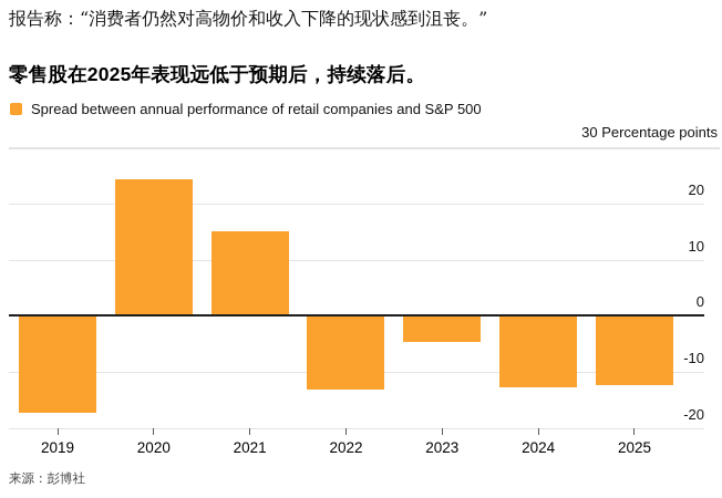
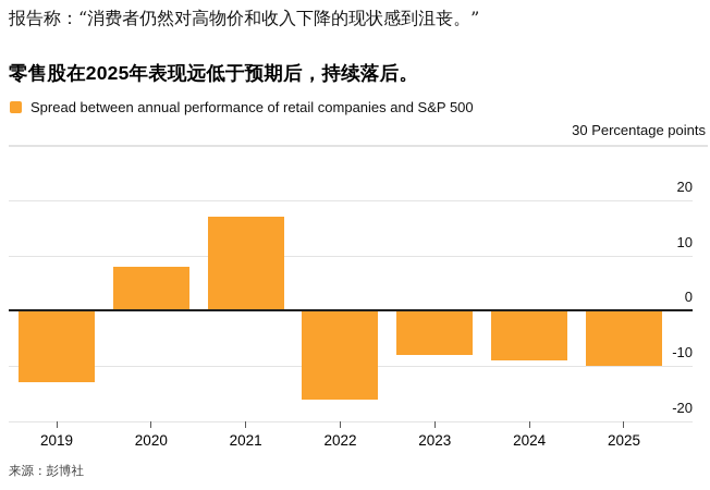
2019: -17 -> -13
2020: 24 -> 8
2021: 15 -> 17
2022: -13 -> -16
2023: -5 -> -8
2024: -13 -> -9
2025: -12 -> -10
